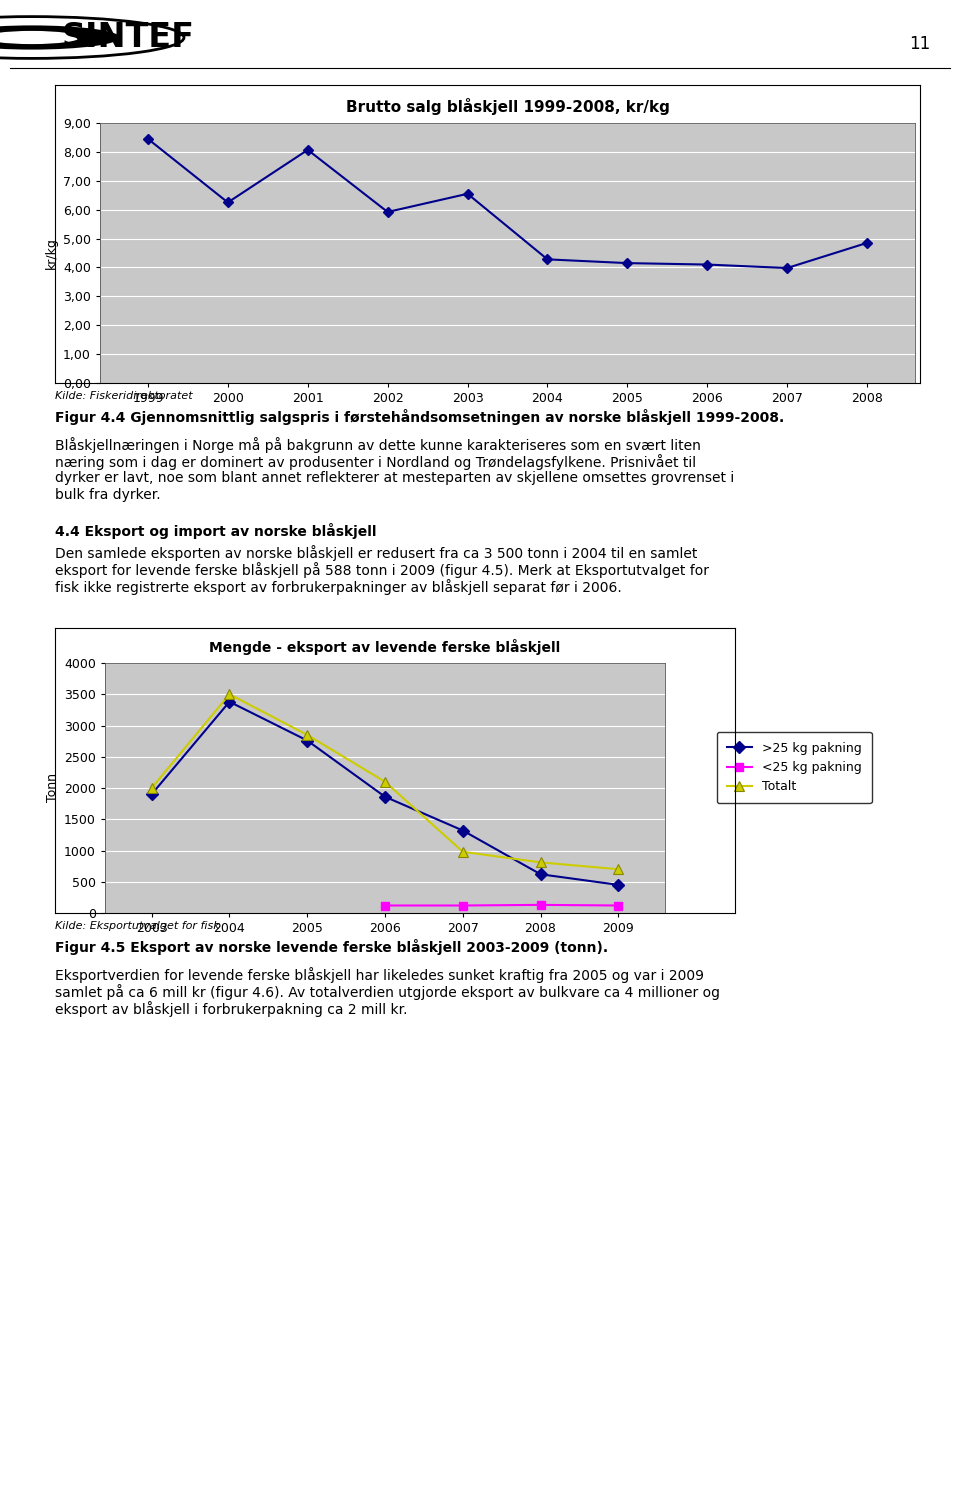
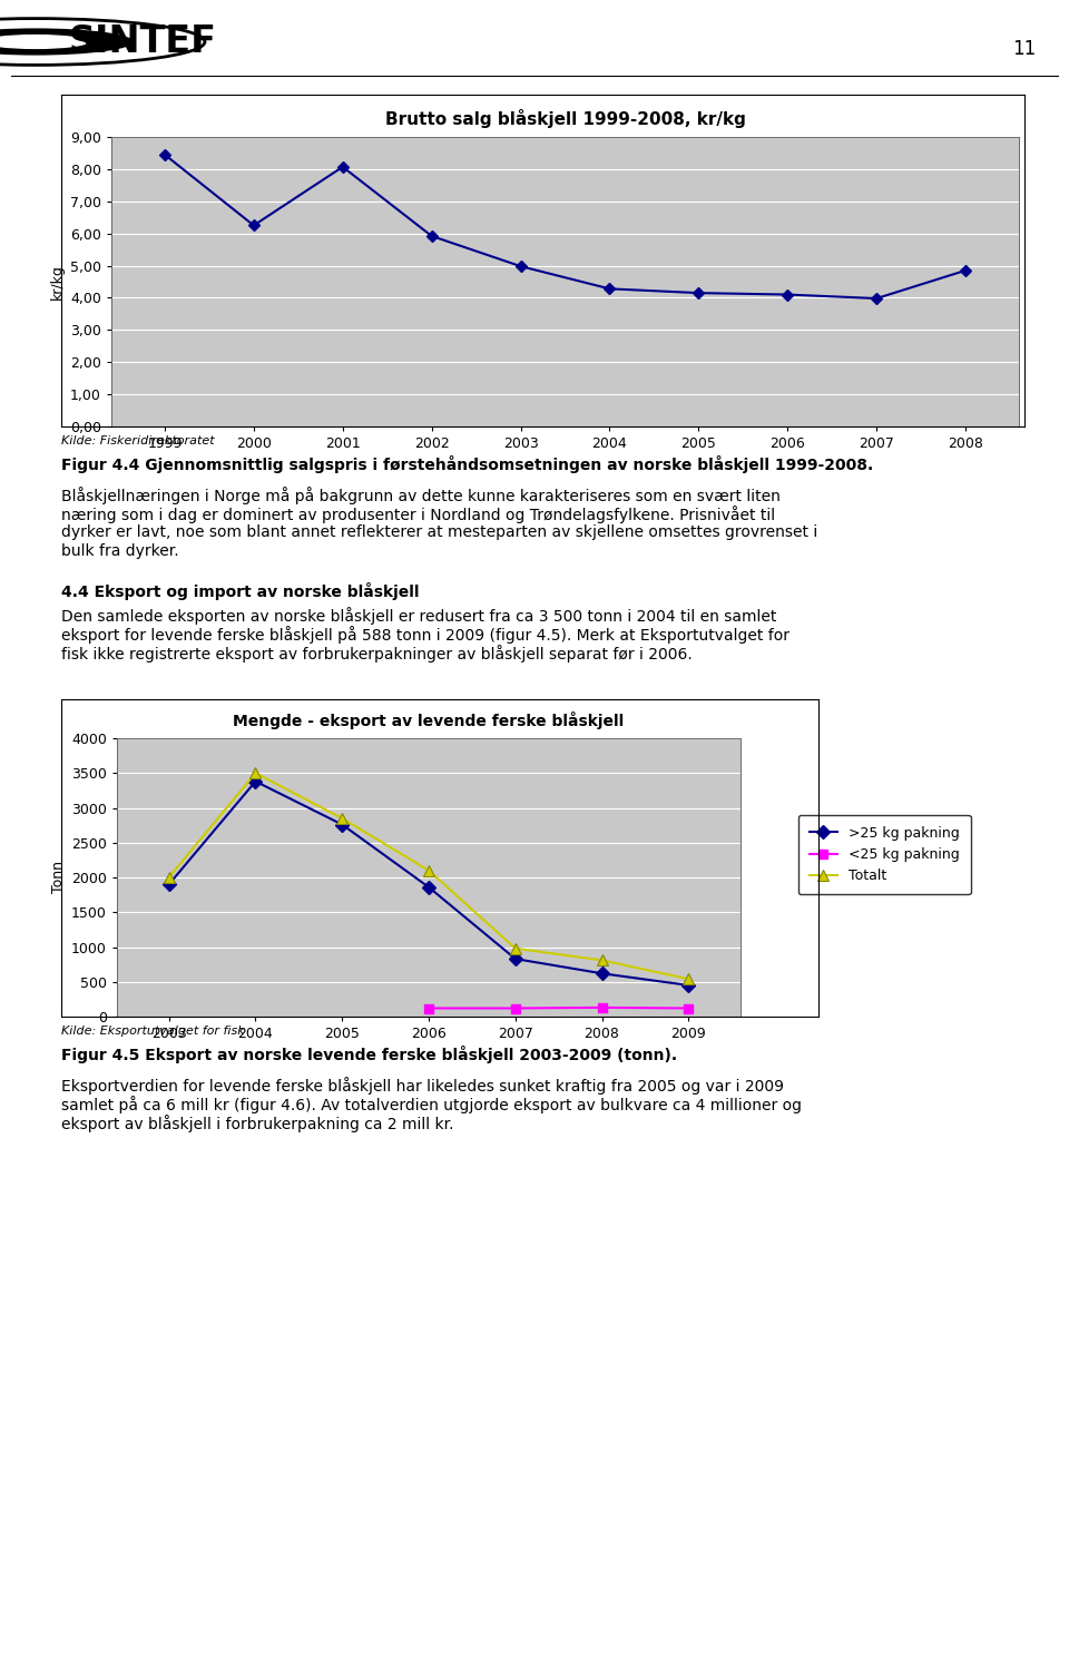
Brutto salg blåskjell 1999-2008, kr/kg/2003: 6,55 -> 4,98
Mengde - eksport av levende ferske blåskjell/>25 kg pakning/2007: 1320 -> 830
Mengde - eksport av levende ferske blåskjell/Totalt/2009: 700 -> 540
